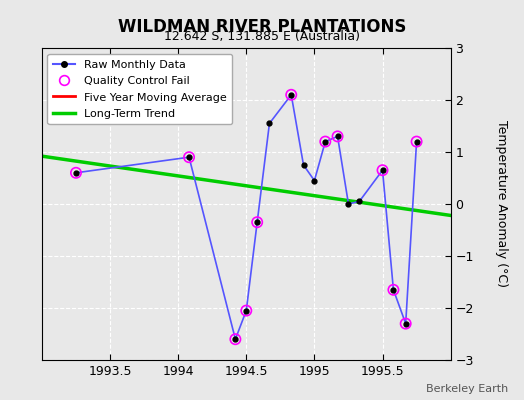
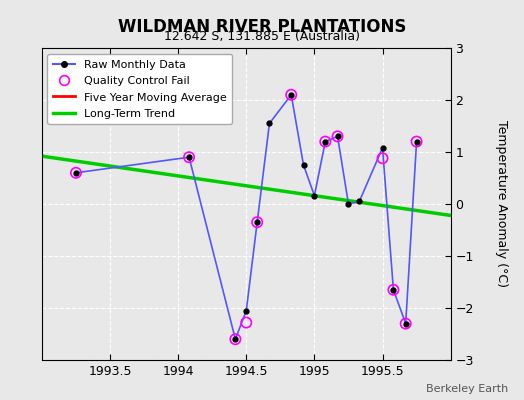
Quality Control Fail/1994.5: -2.05 -> -2.28
Raw Monthly Data/1995: 0.45 -> 0.16
Raw Monthly Data/1995.5: 0.65 -> 1.08
Quality Control Fail/1995.5: 0.65 -> 0.88
